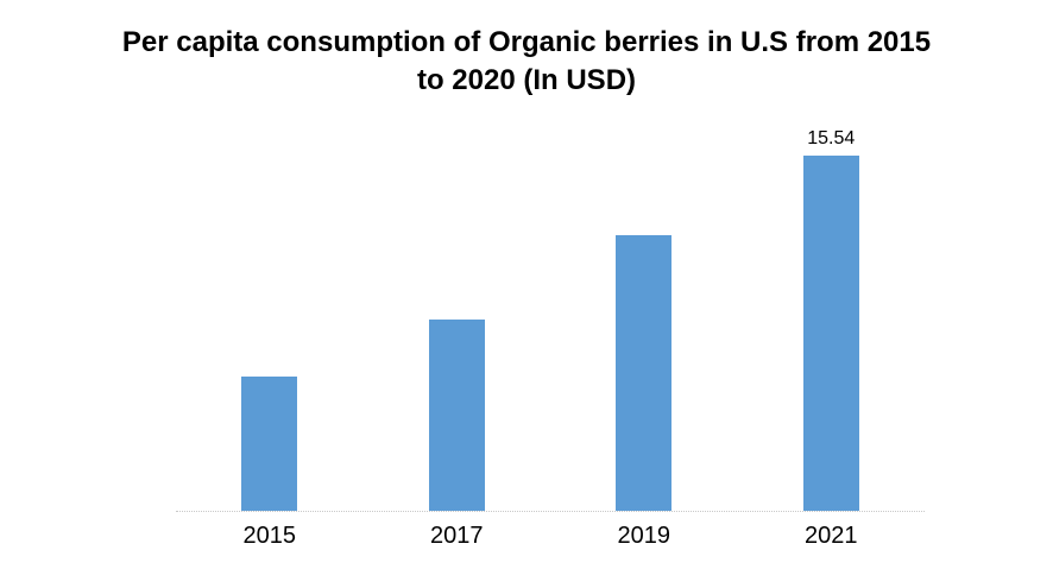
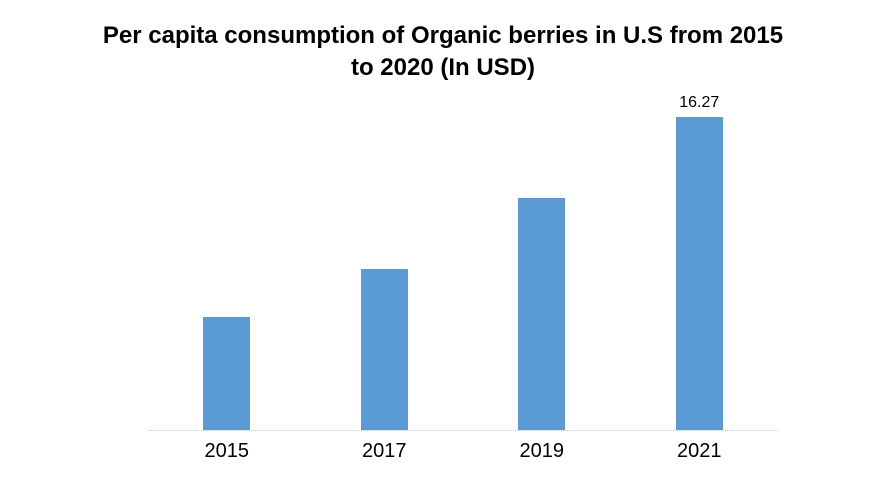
2021: 15.54 -> 16.27
